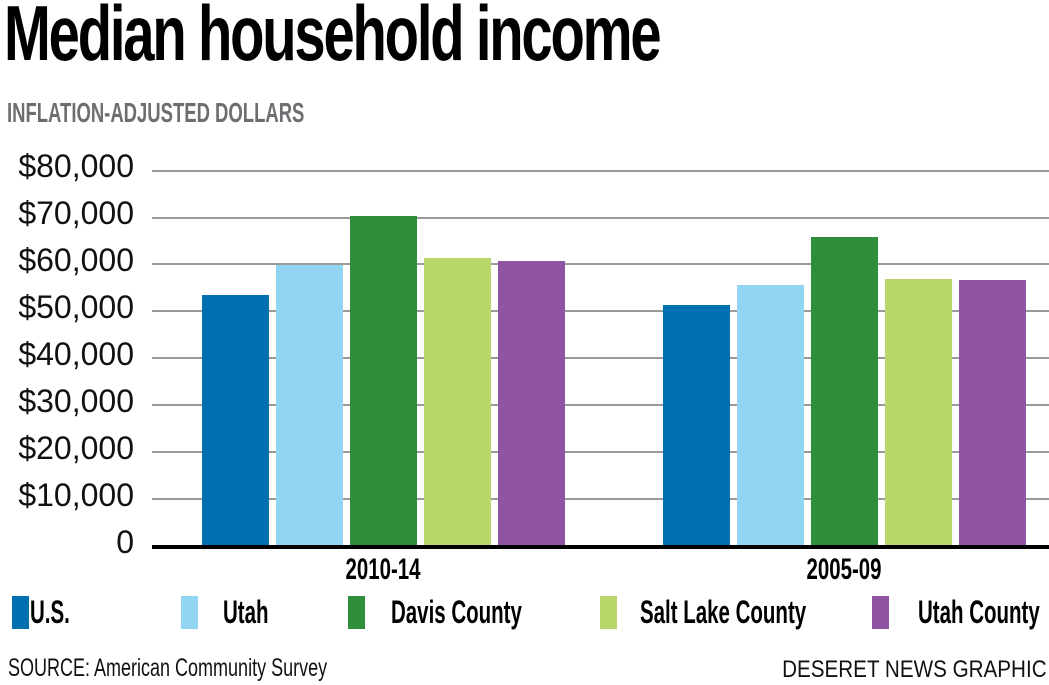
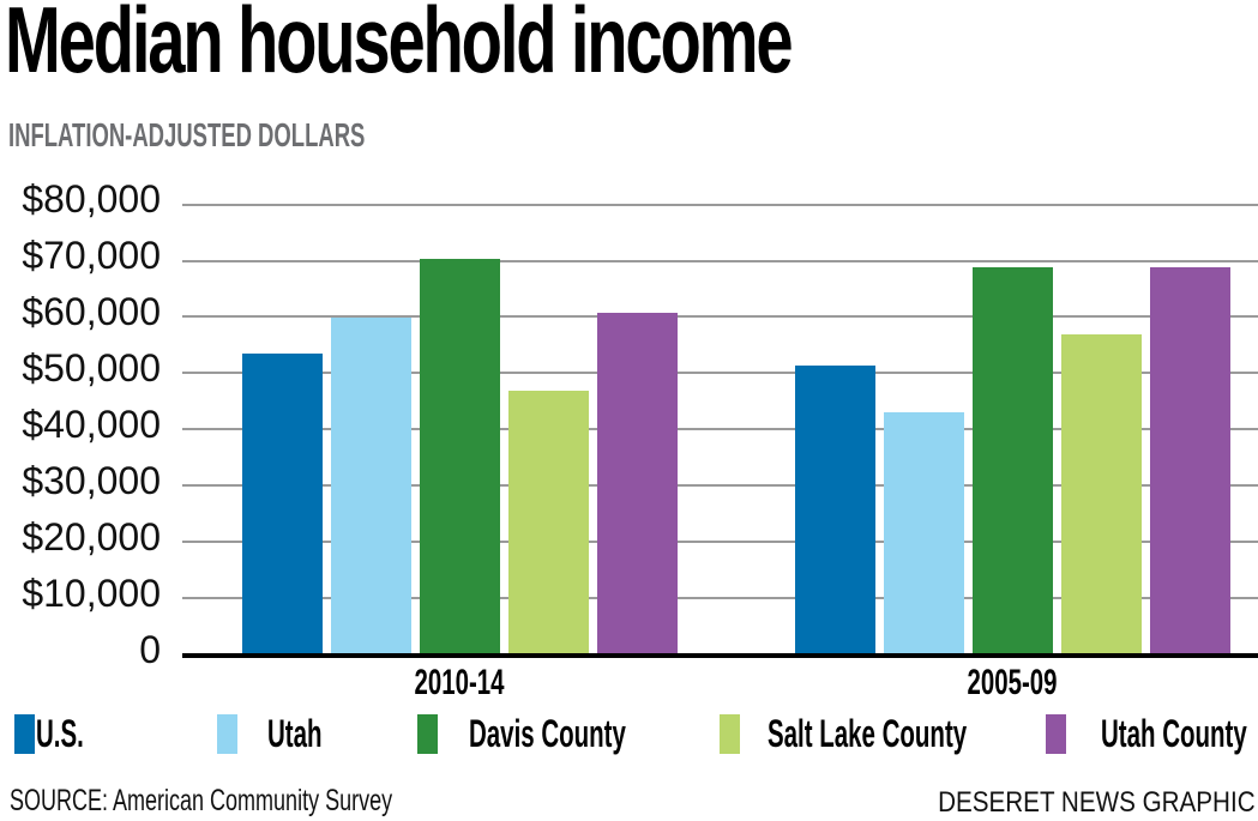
Salt Lake County/2010-14: $61000 -> $47000
Utah/2005-09: $56000 -> $43000
Davis County/2005-09: $66000 -> $69000
Utah County/2005-09: $57000 -> $69000
